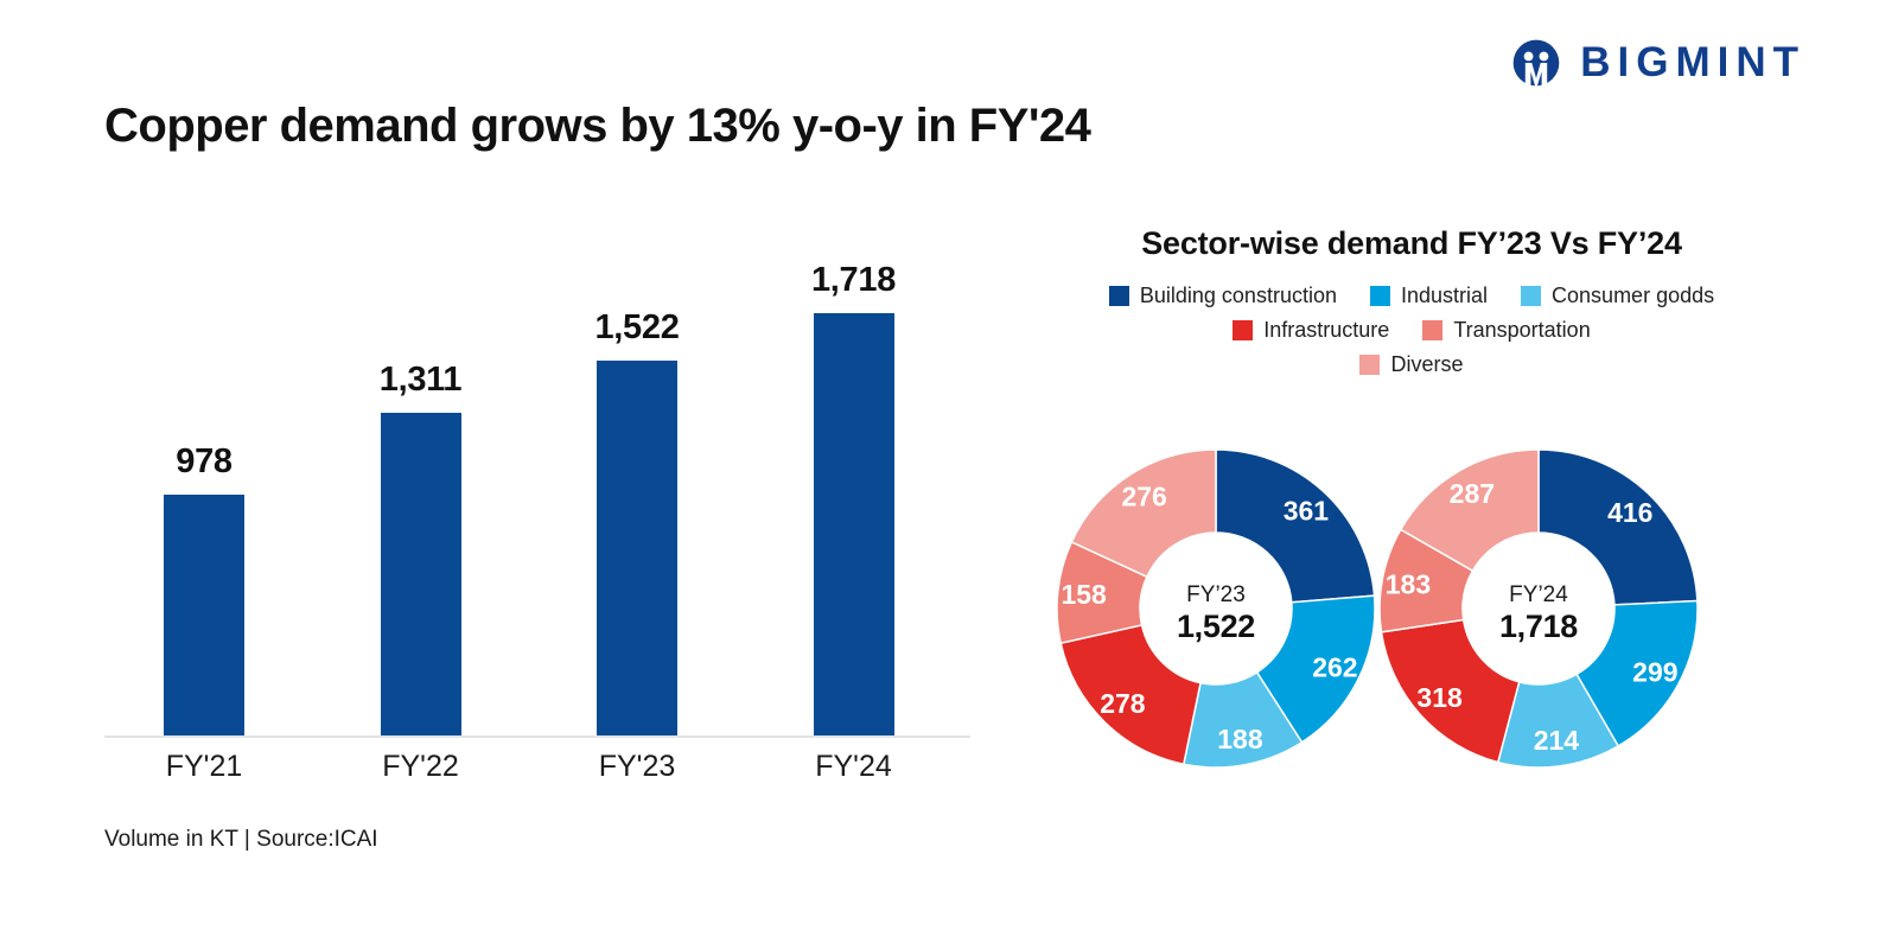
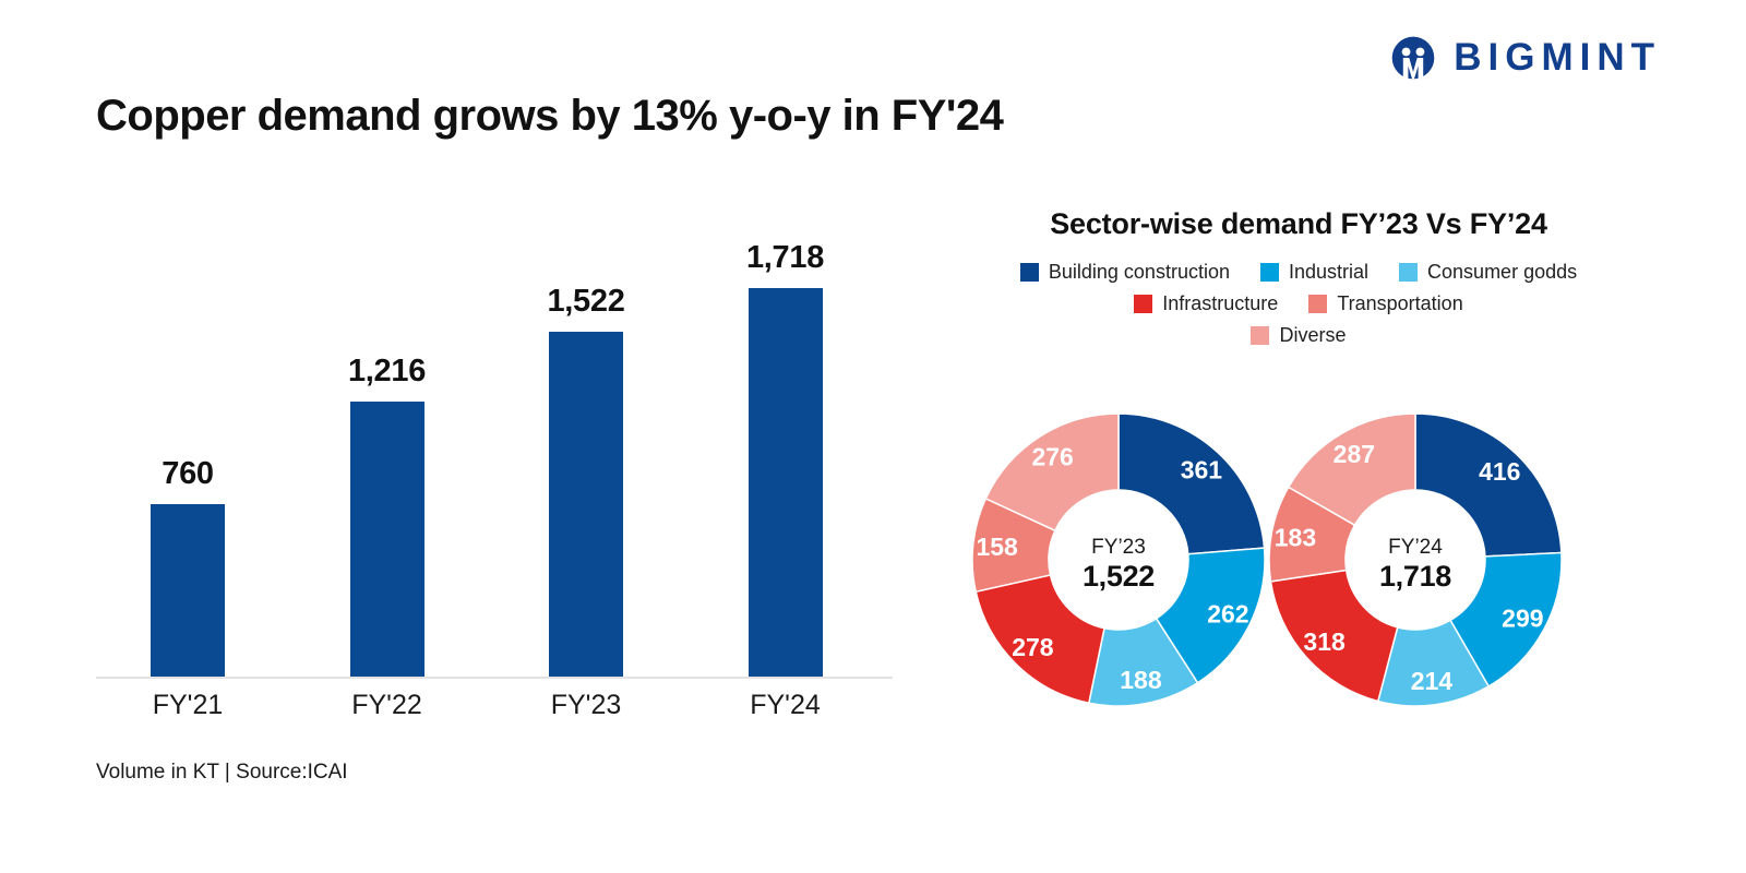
Copper demand grows by 13% y-o-y in FY'24/FY'21: 978 -> 760
Copper demand grows by 13% y-o-y in FY'24/FY'22: 1,311 -> 1,216
